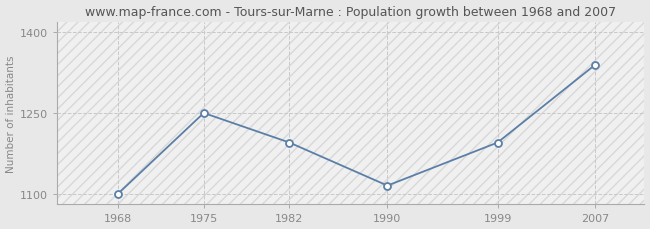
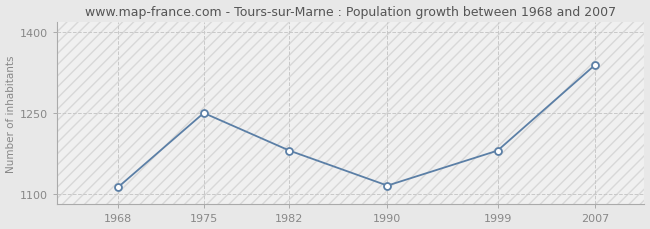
1968: 1100 -> 1112
1982: 1195 -> 1180
1999: 1195 -> 1180
